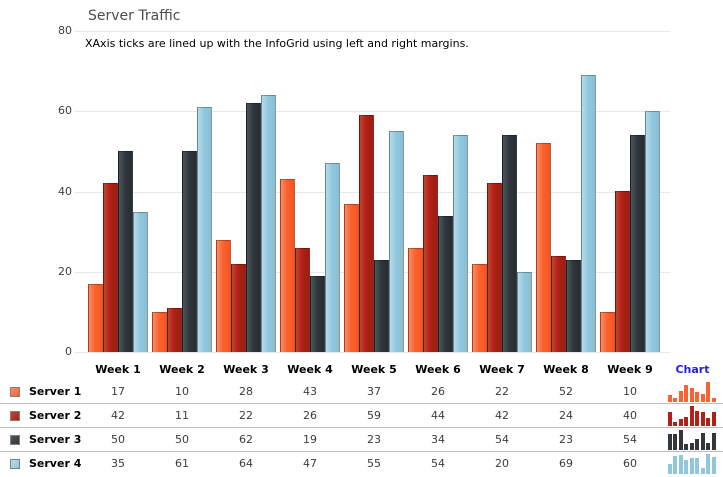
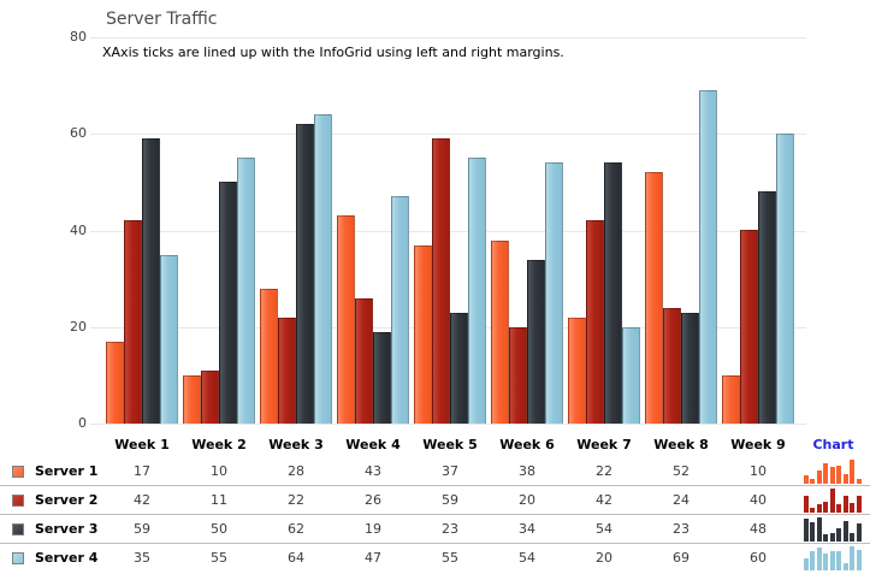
Server 3/Week 1: 50 -> 59
Server 4/Week 2: 61 -> 55
Server 1/Week 6: 26 -> 38
Server 2/Week 6: 44 -> 20
Server 3/Week 9: 54 -> 48
